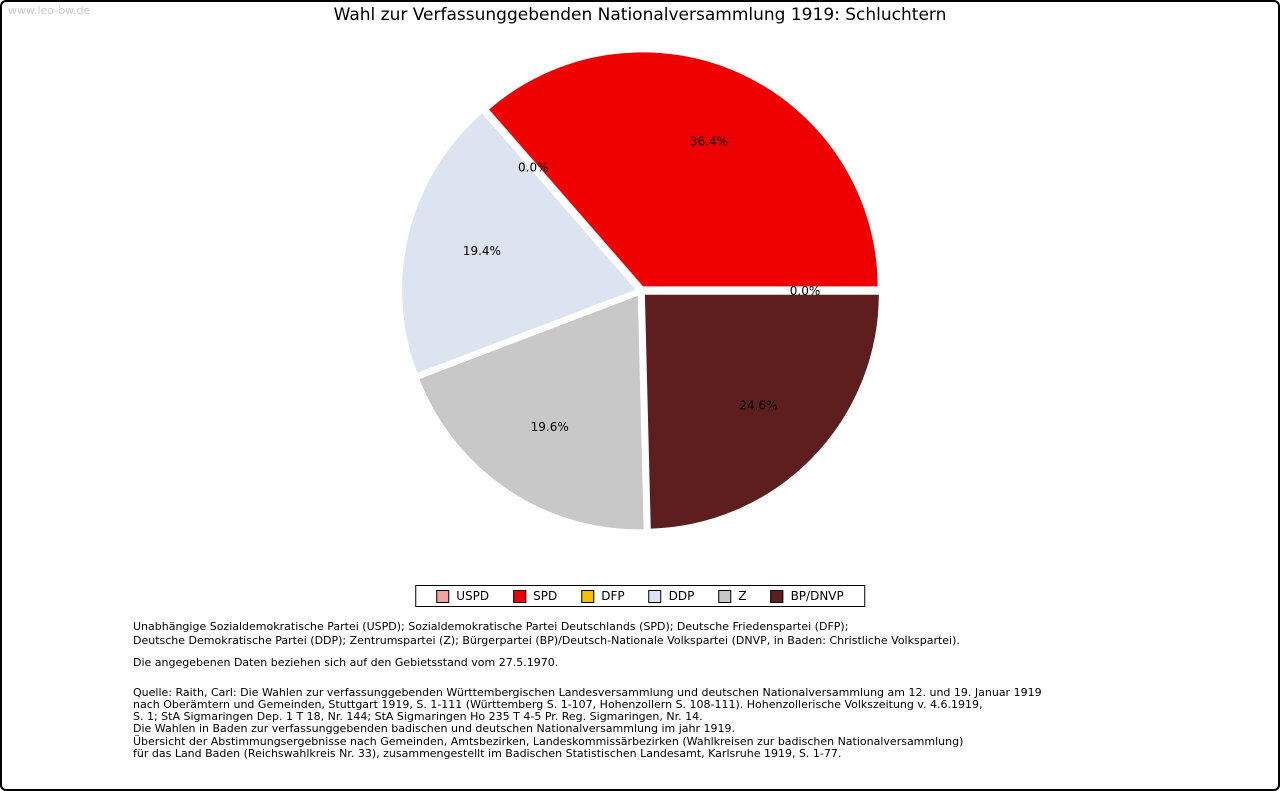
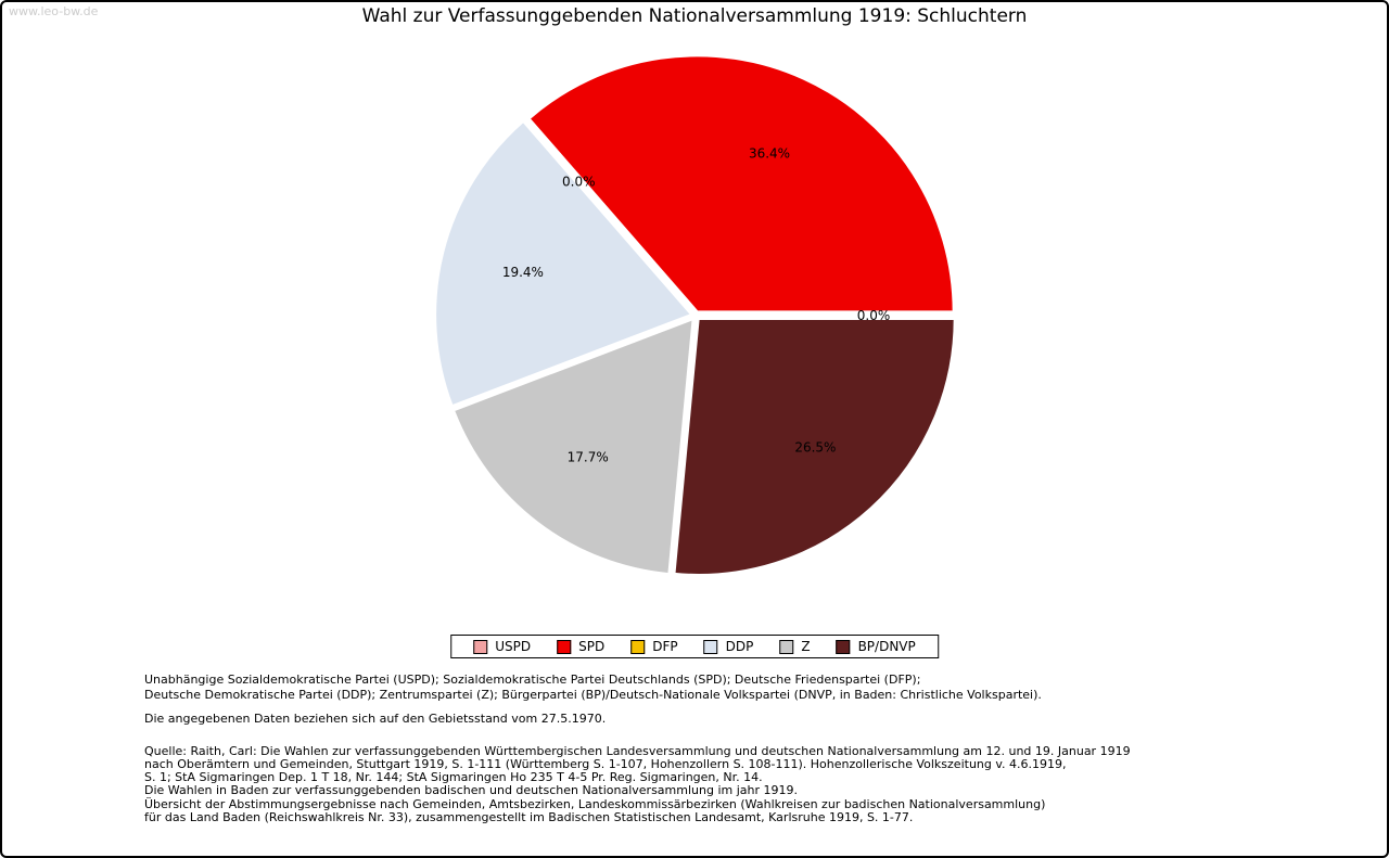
Z: 19.6% -> 17.7%
BP/DNVP: 24.6% -> 26.5%
